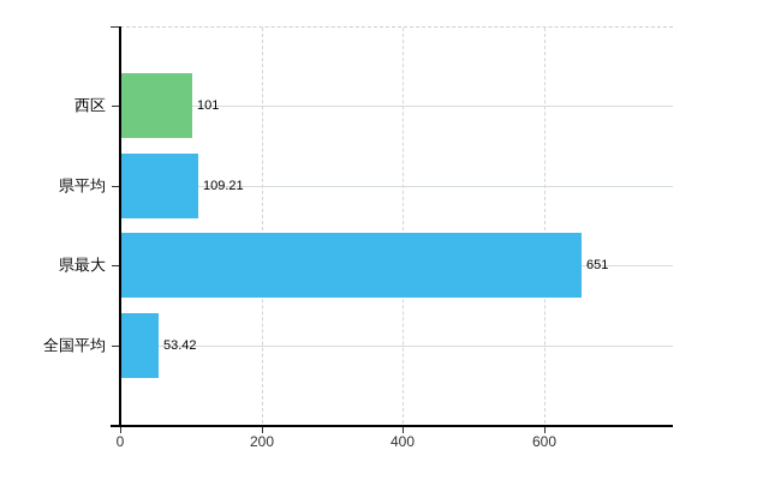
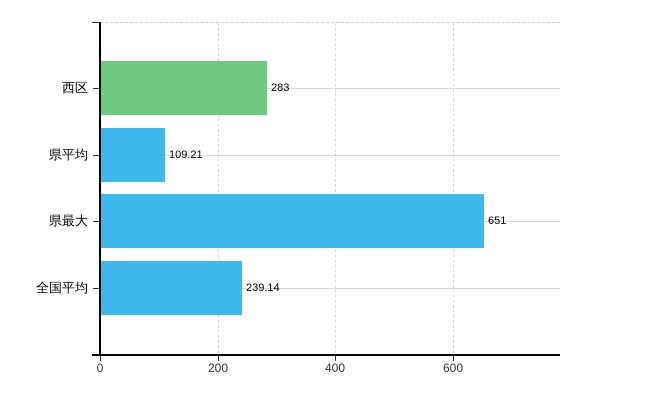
西区: 101 -> 283
全国平均: 53.42 -> 239.14
